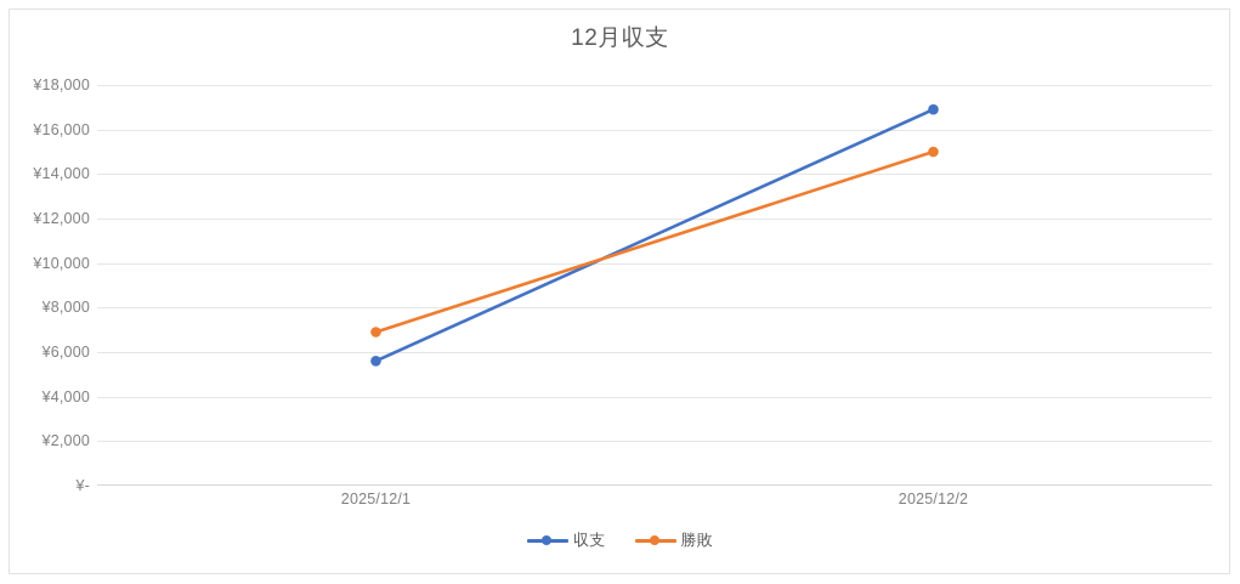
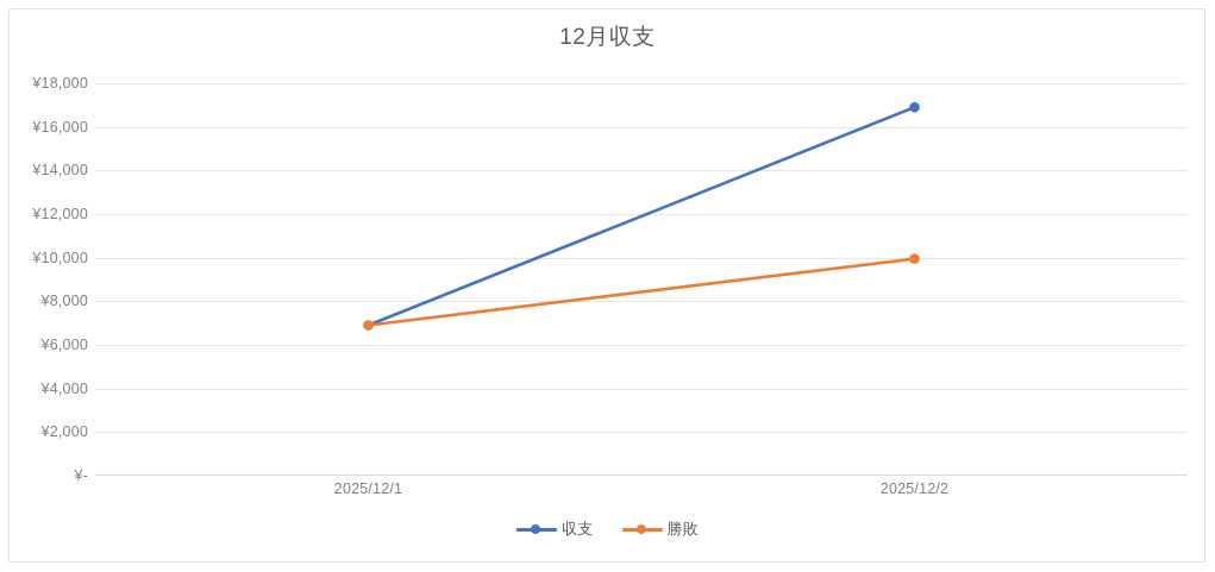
収支/2025/12/1: ¥5600 -> ¥6900
勝敗/2025/12/2: ¥15000 -> ¥10000
